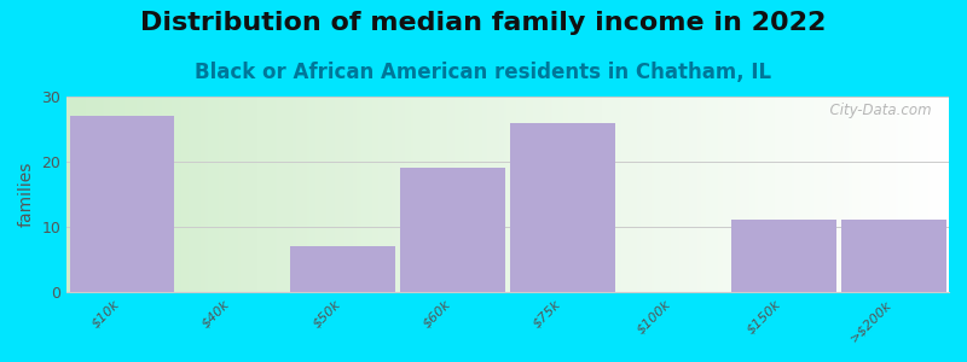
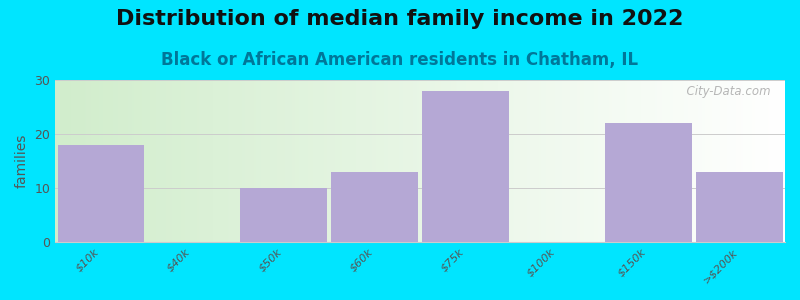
$10k: 27 -> 18
$50k: 7 -> 10
$60k: 19 -> 13
$75k: 26 -> 28
$150k: 11 -> 22
>$200k: 11 -> 13
